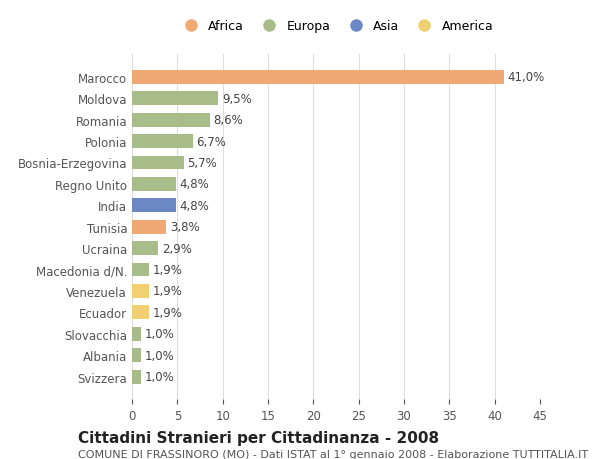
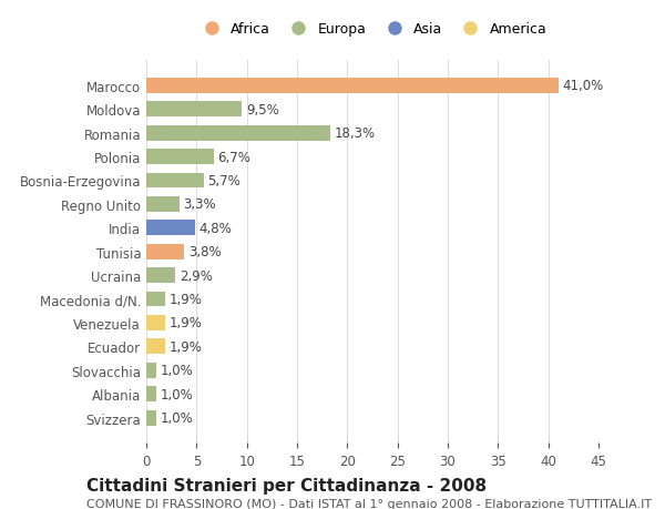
Romania: 8,6% -> 18,3%
Regno Unito: 4,8% -> 3,3%
